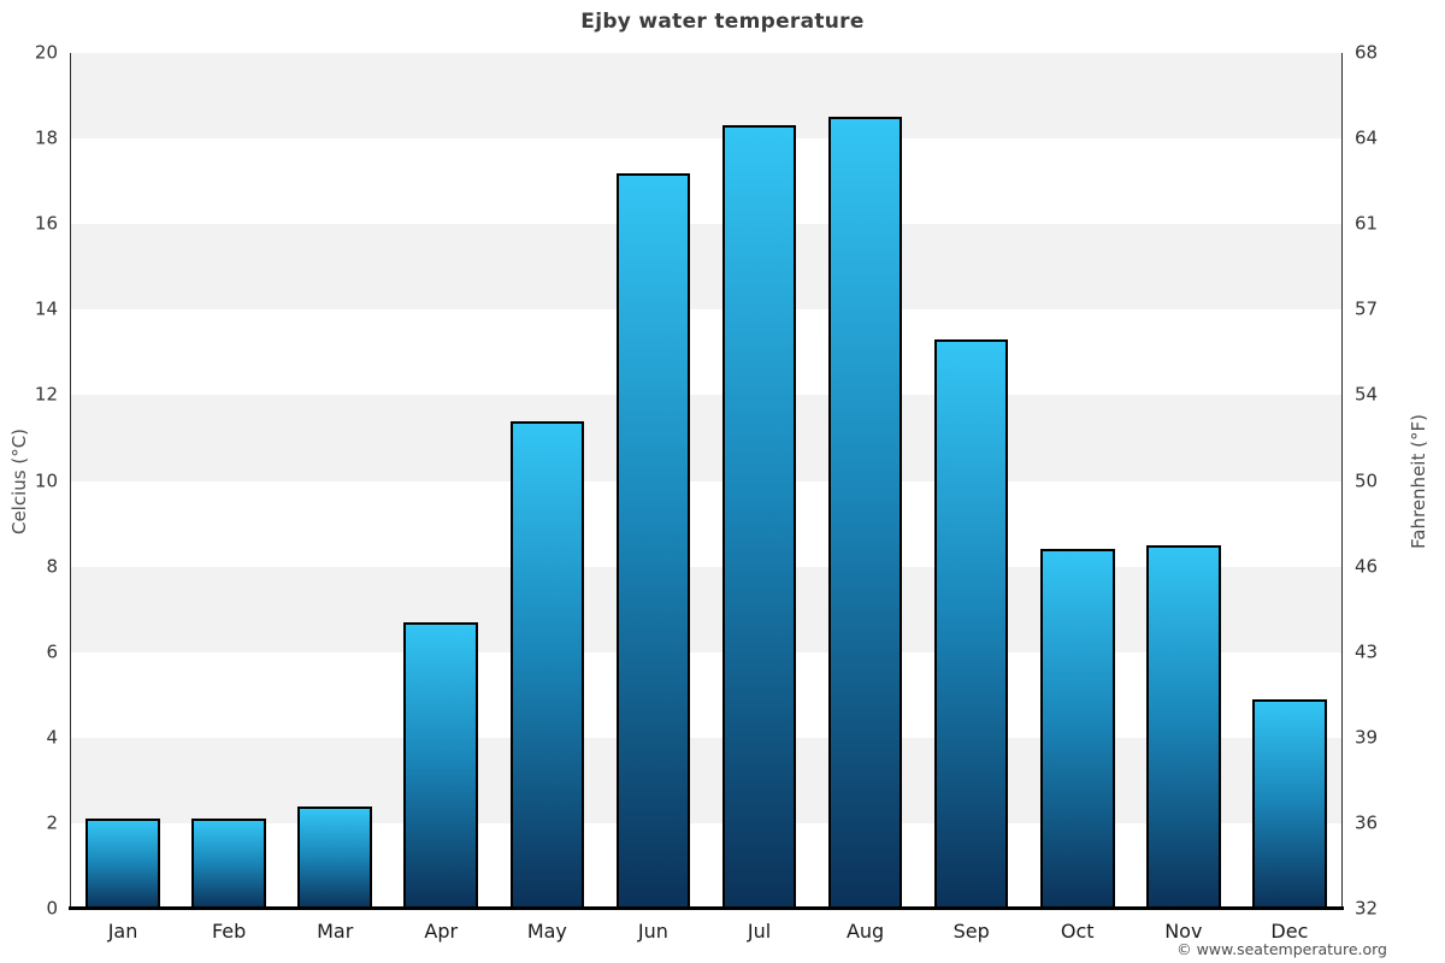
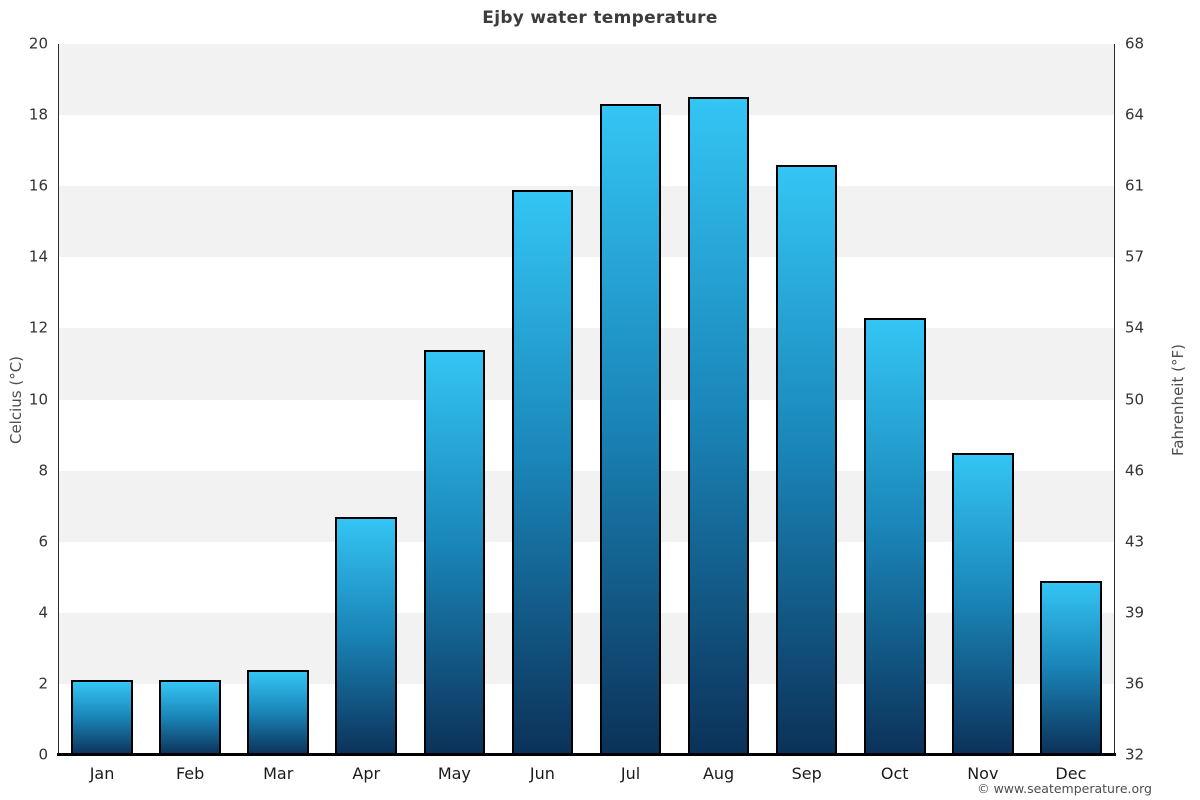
Jun: 17.2 -> 15.9
Sep: 13.3 -> 16.6
Oct: 8.4 -> 12.3
